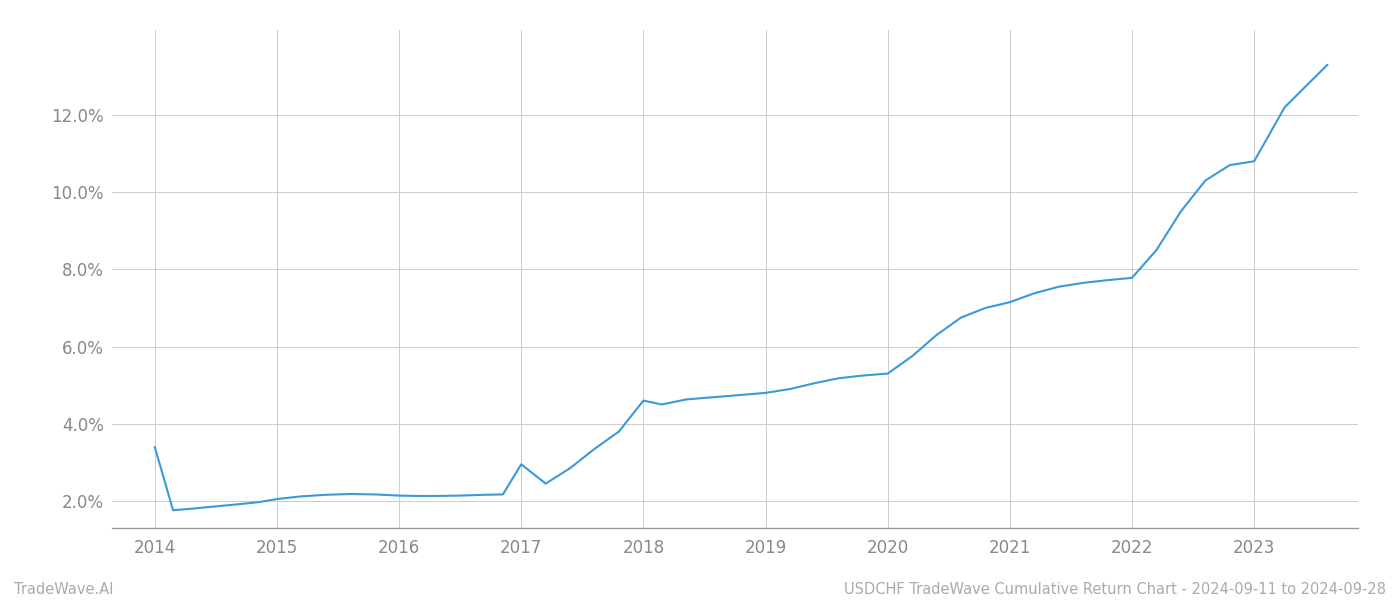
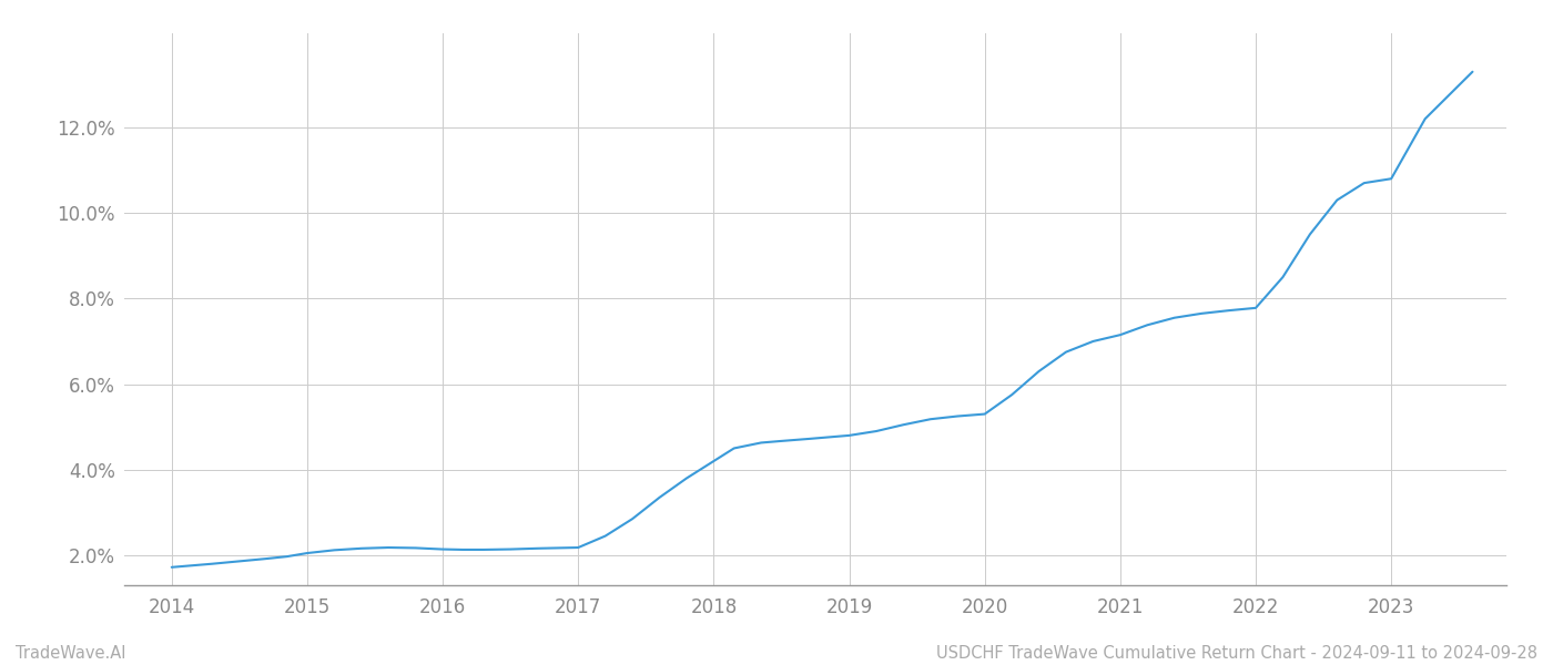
2014: 3.40% -> 1.72%
2017: 2.95% -> 2.18%
2018: 4.60% -> 4.20%
